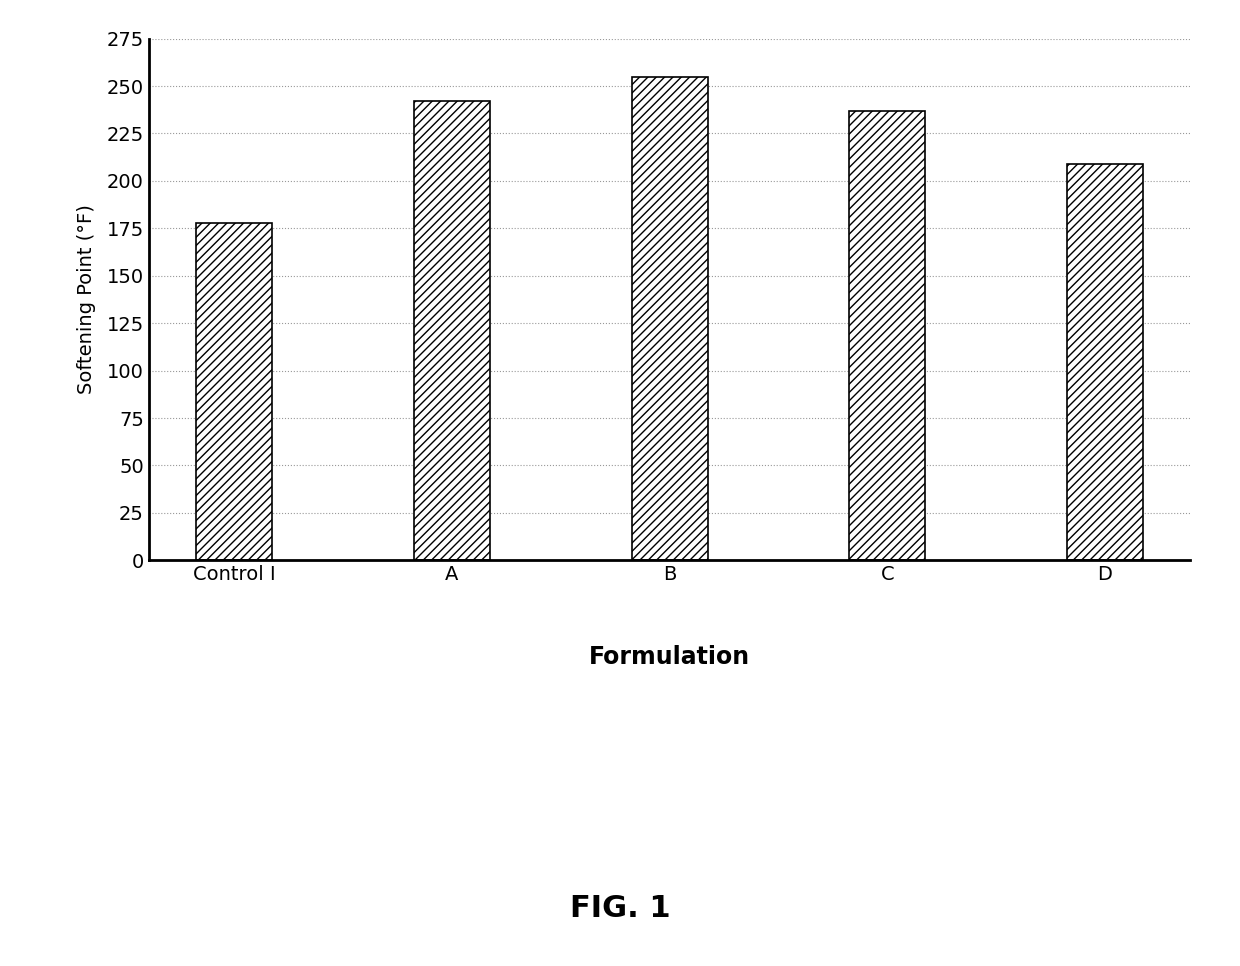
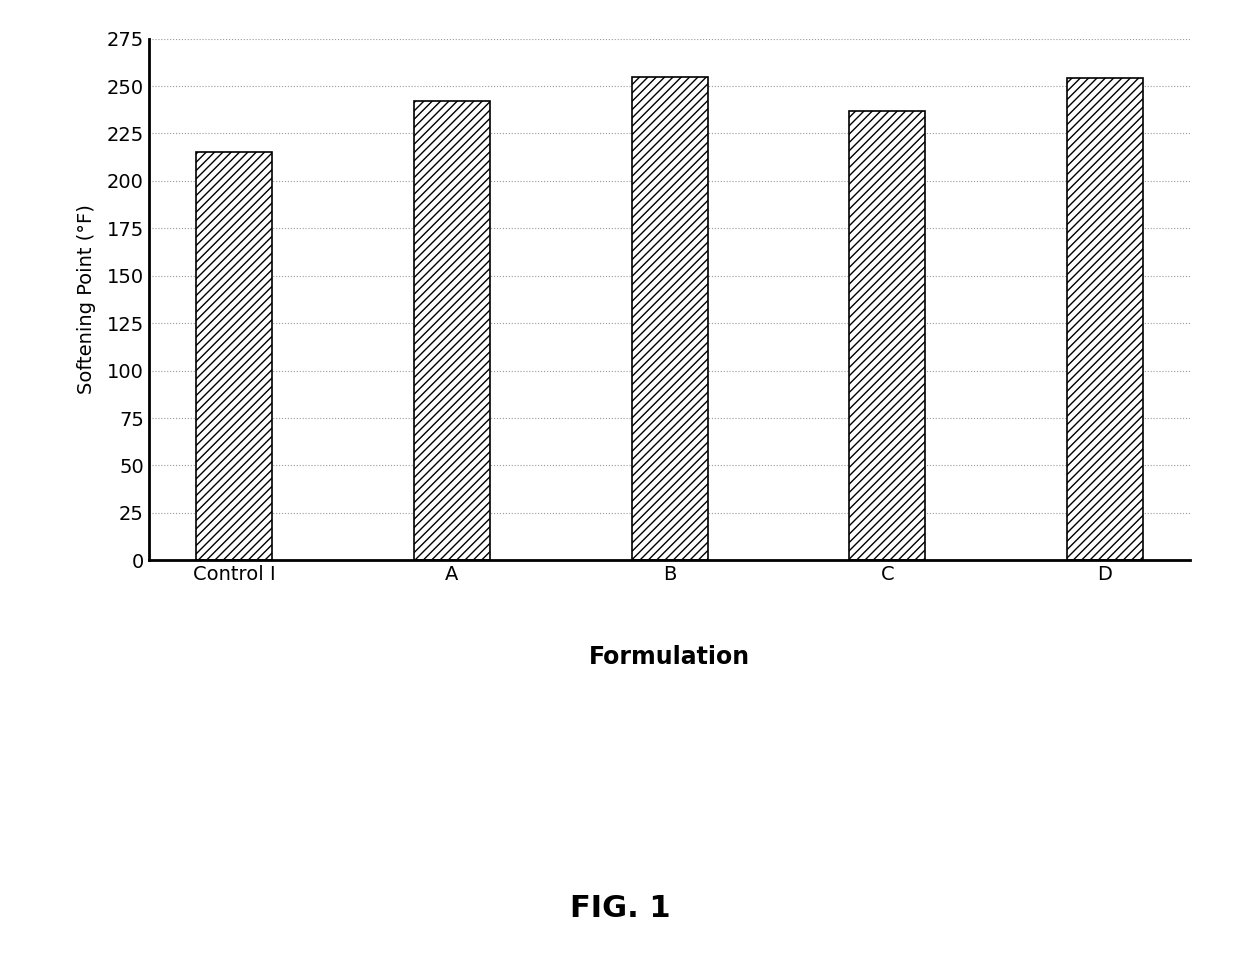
Control I: 178 -> 215
D: 209 -> 254
